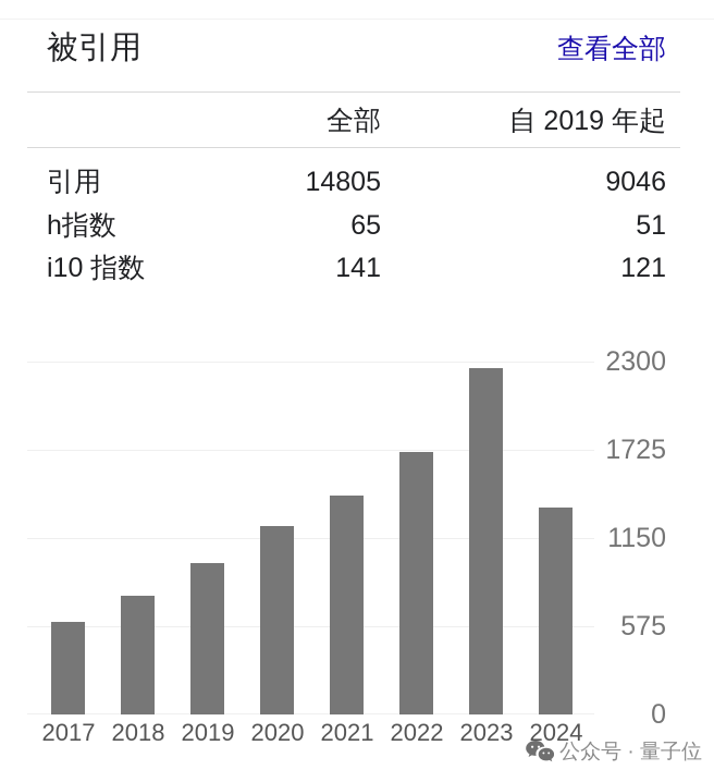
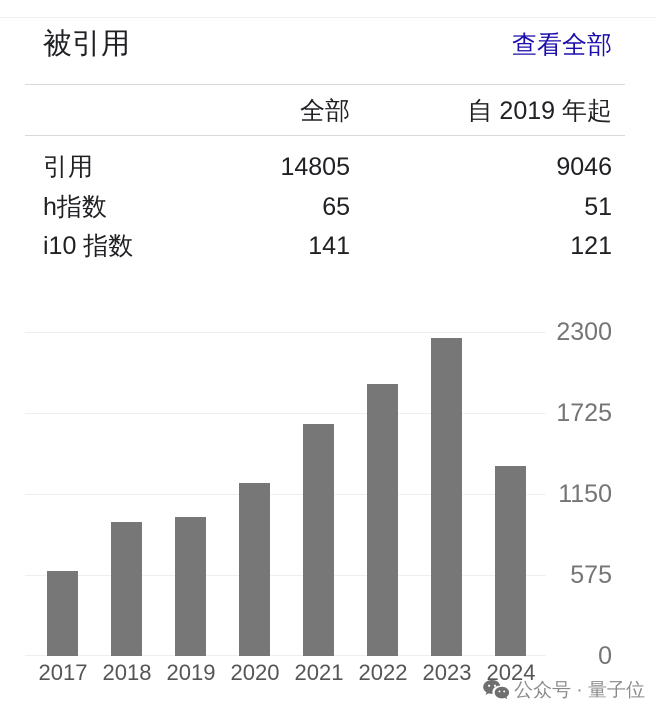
2018: 780 -> 950
2021: 1430 -> 1650
2022: 1710 -> 1930
